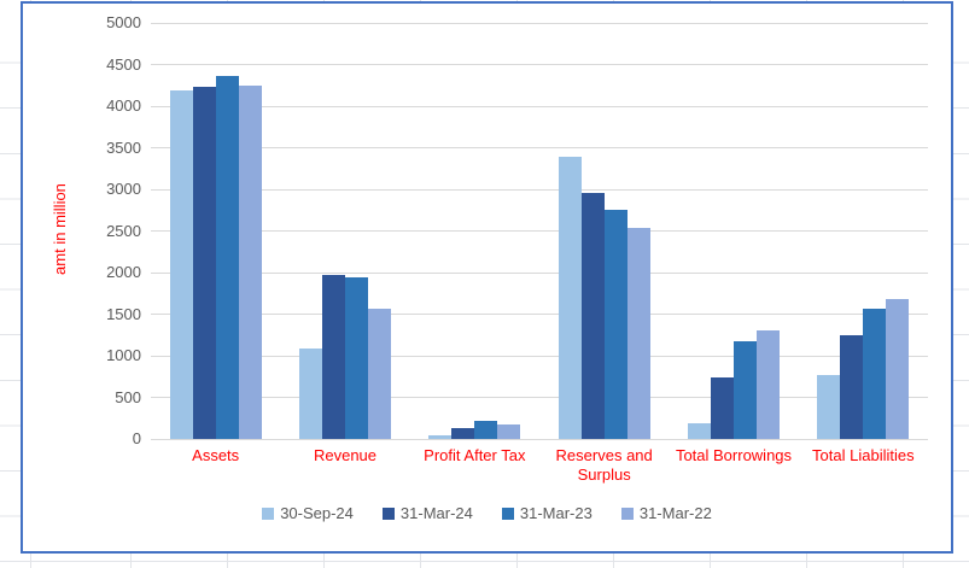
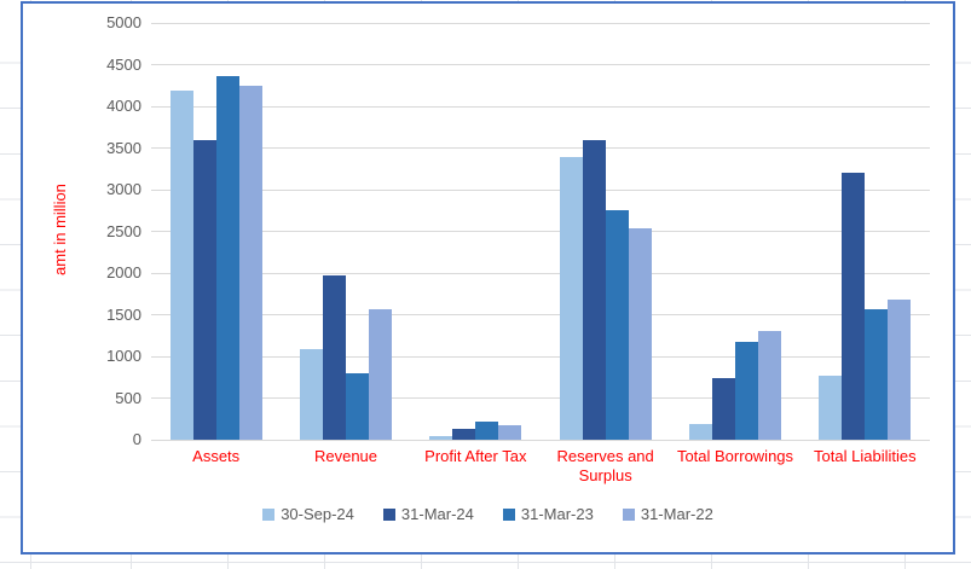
31-Mar-24/Assets: 4200 -> 3600
31-Mar-23/Revenue: 1900 -> 800
31-Mar-24/Reserves and Surplus: 3000 -> 3600
31-Mar-24/Total Liabilities: 1200 -> 3200
